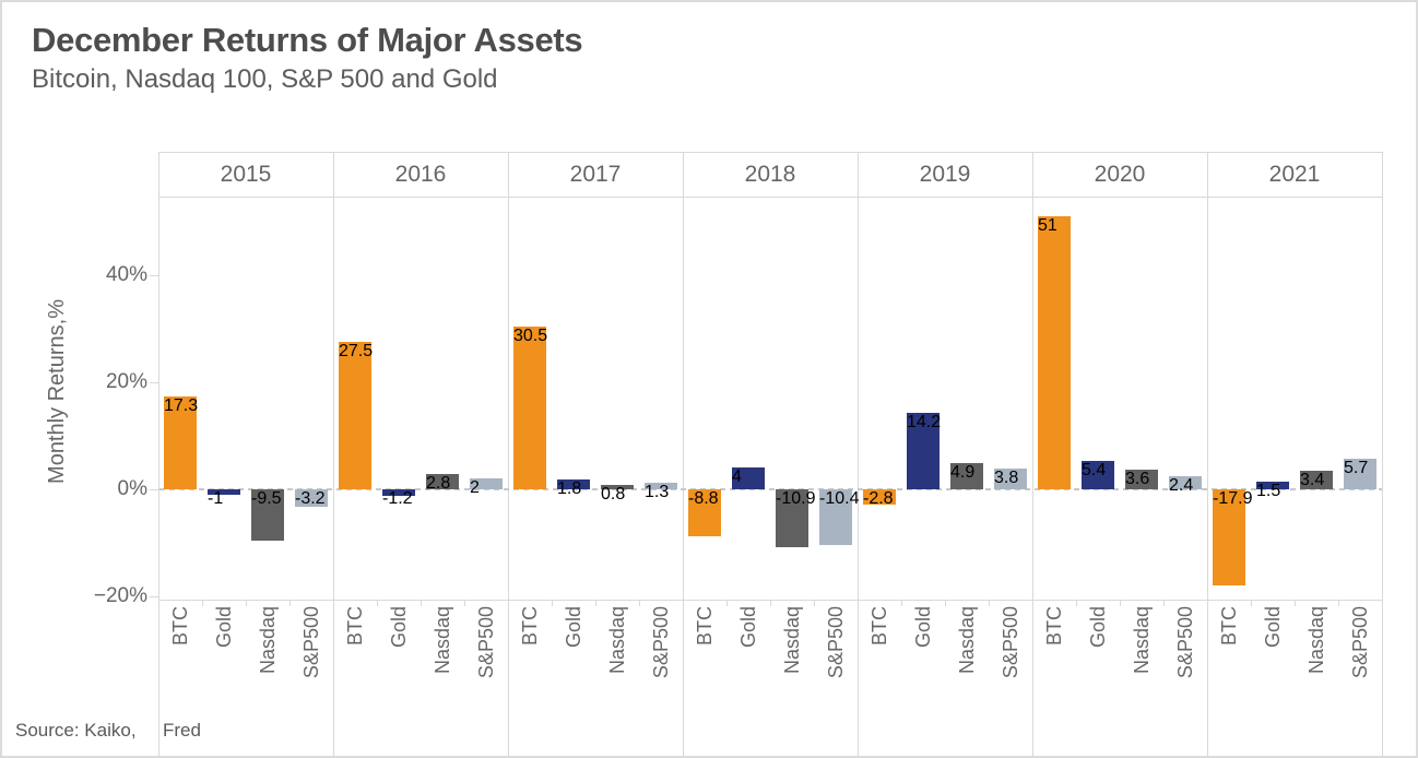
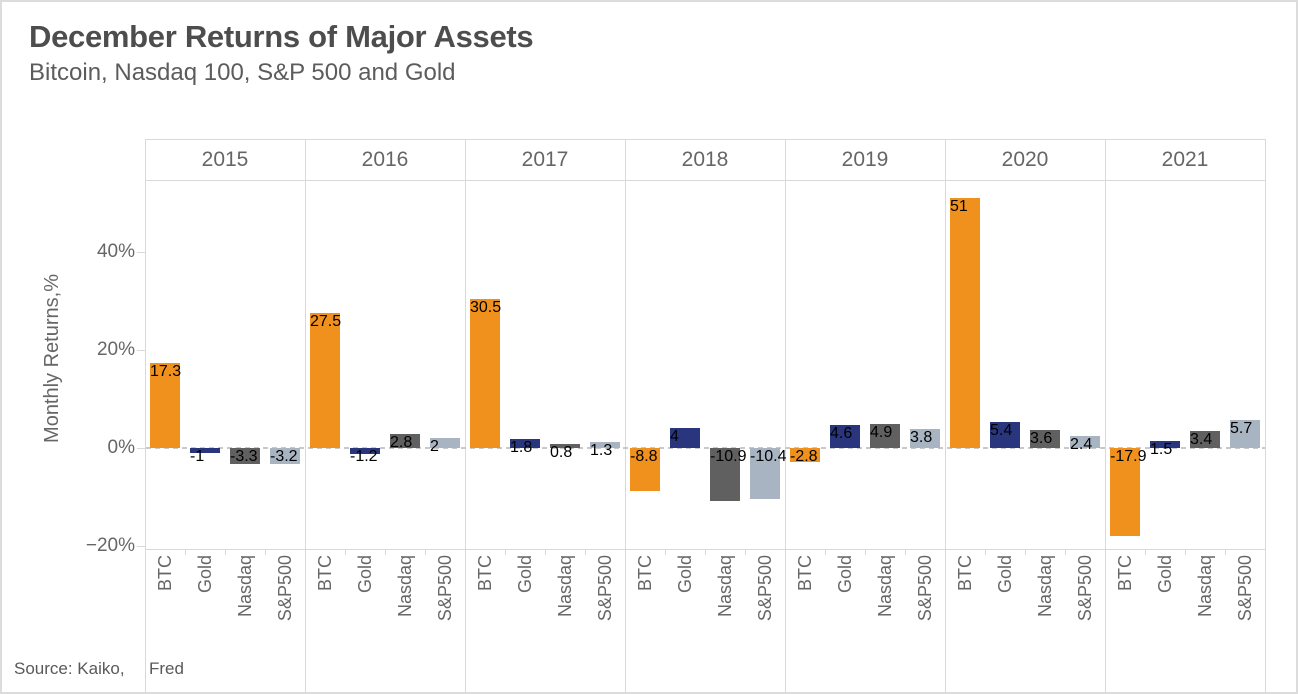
Nasdaq/2015: -9.5 -> -3.3
Gold/2019: 14.2 -> 4.6
